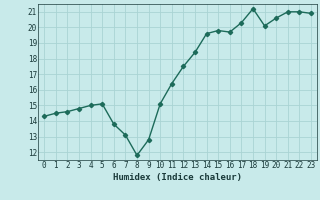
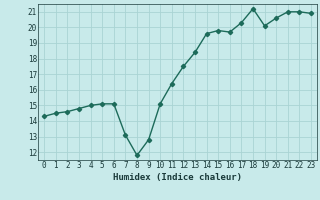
6: 13.8 -> 15.1
